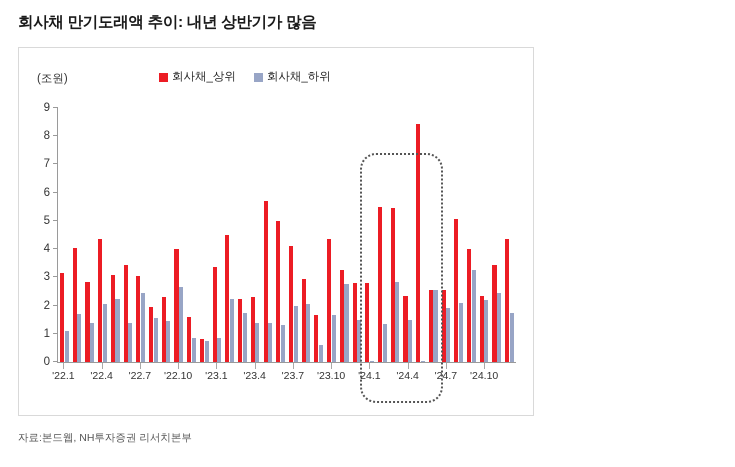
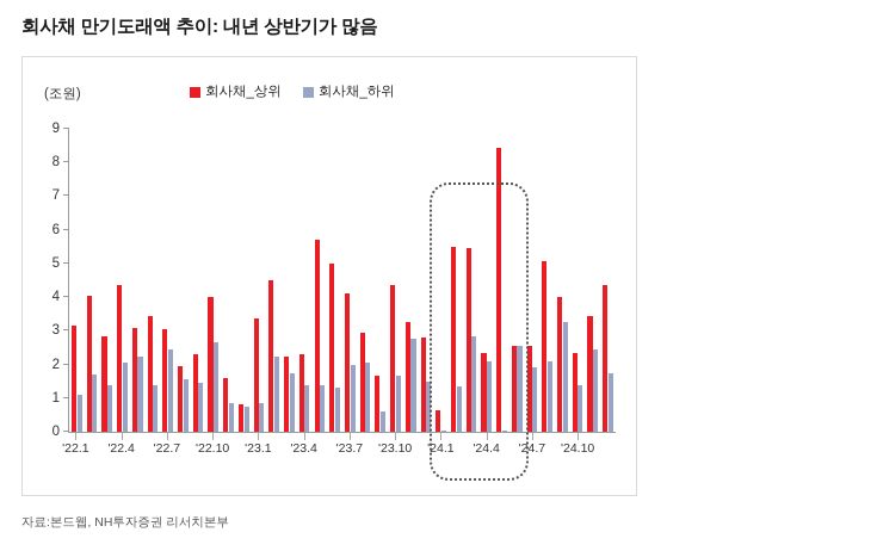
회사채_상위/'24.1: 2.8 -> 0.7
회사채_하위/'24.4: 1.5 -> 2.1
회사채_하위/'24.10: 2.2 -> 1.4
